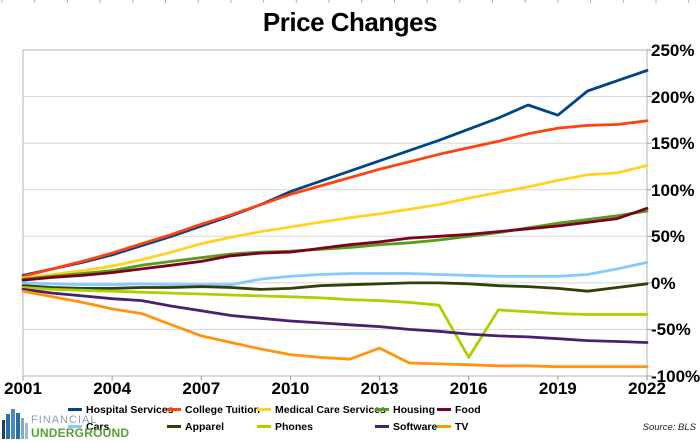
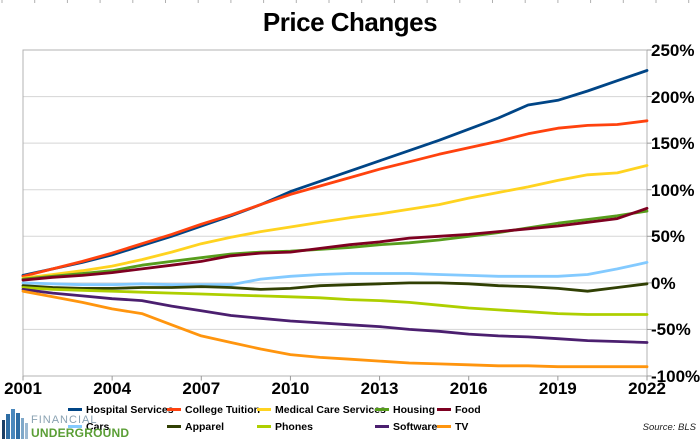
TV/2013: -70% -> -80%
Phones/2016: -80% -> -30%
Hospital Services/2019: 180% -> 200%
